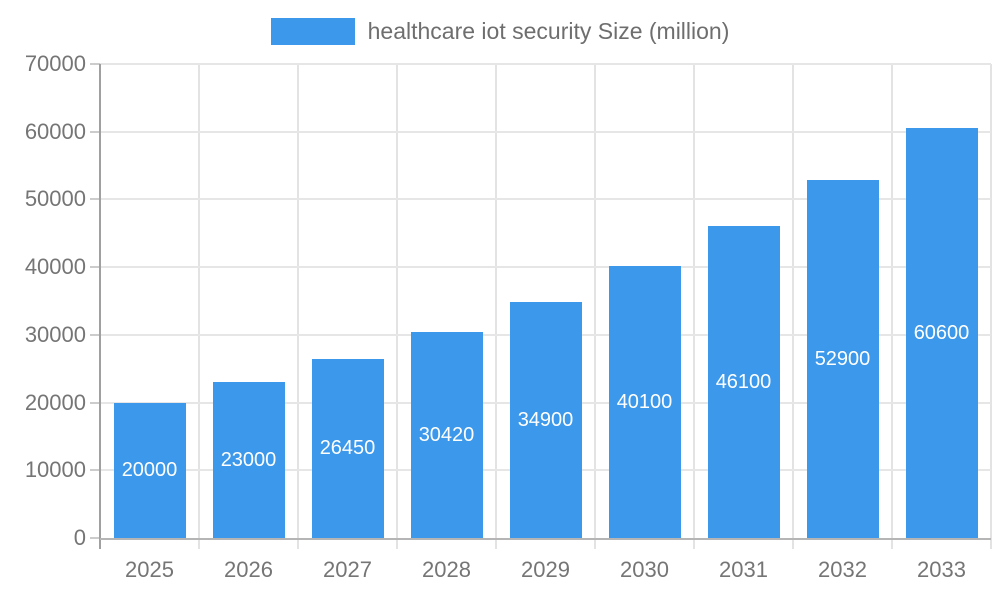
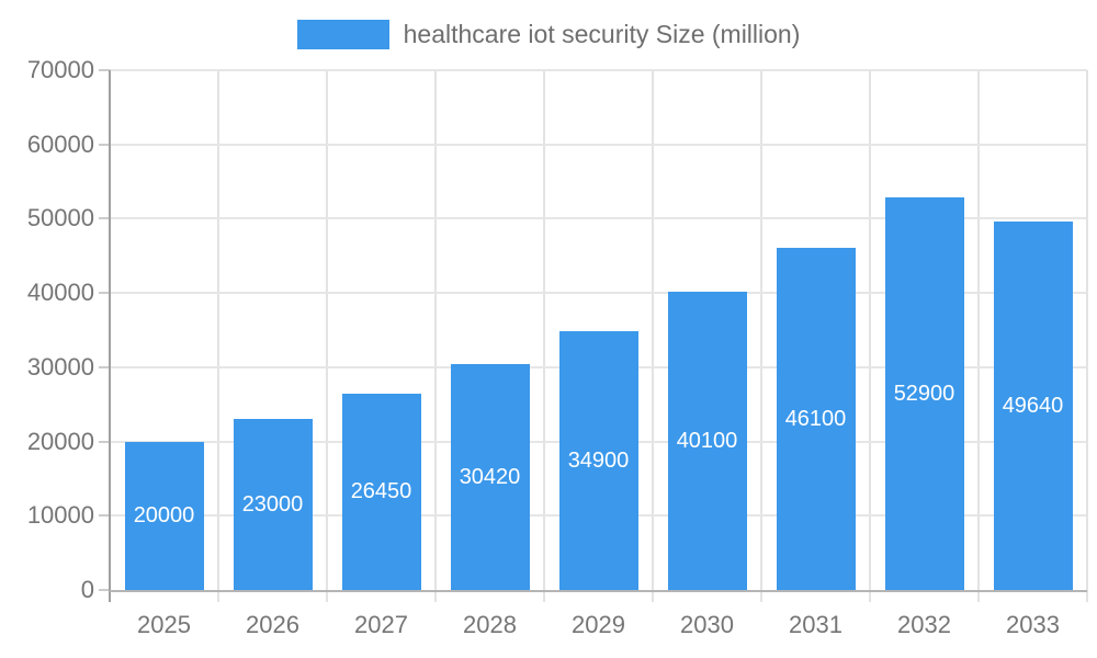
2033: 60600 -> 49640
